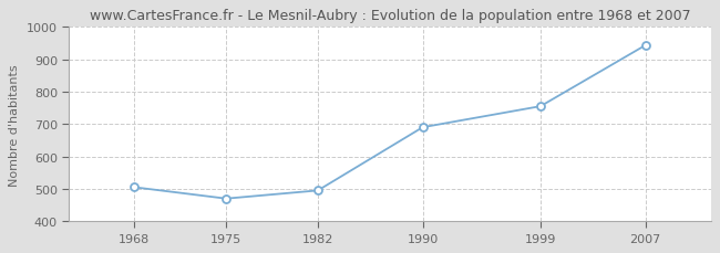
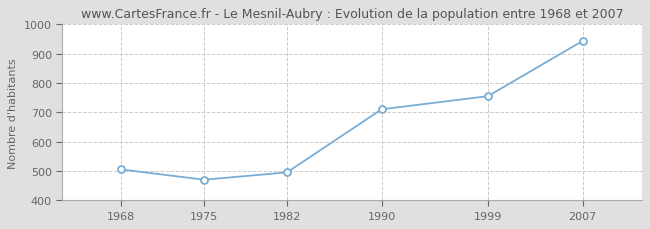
1990: 690 -> 710
